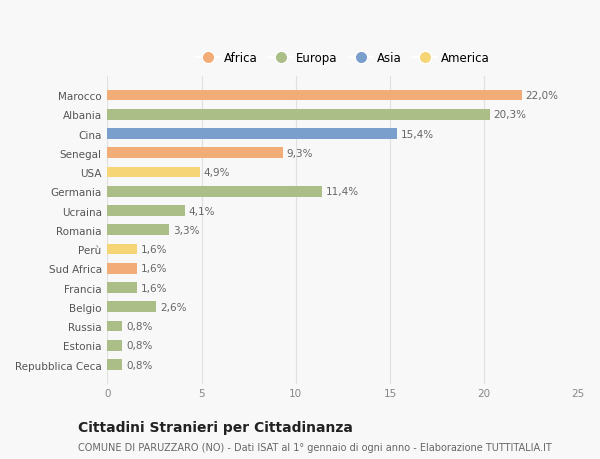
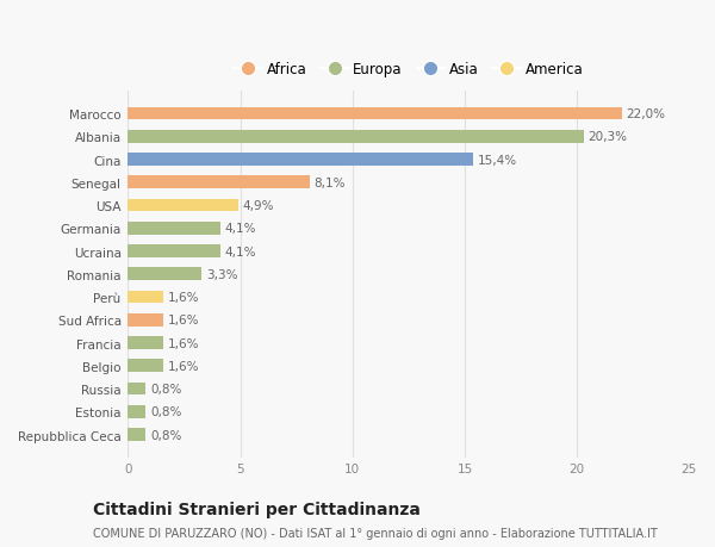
Senegal: 9,3% -> 8,1%
Germania: 11,4% -> 4,1%
Belgio: 2,6% -> 1,6%
